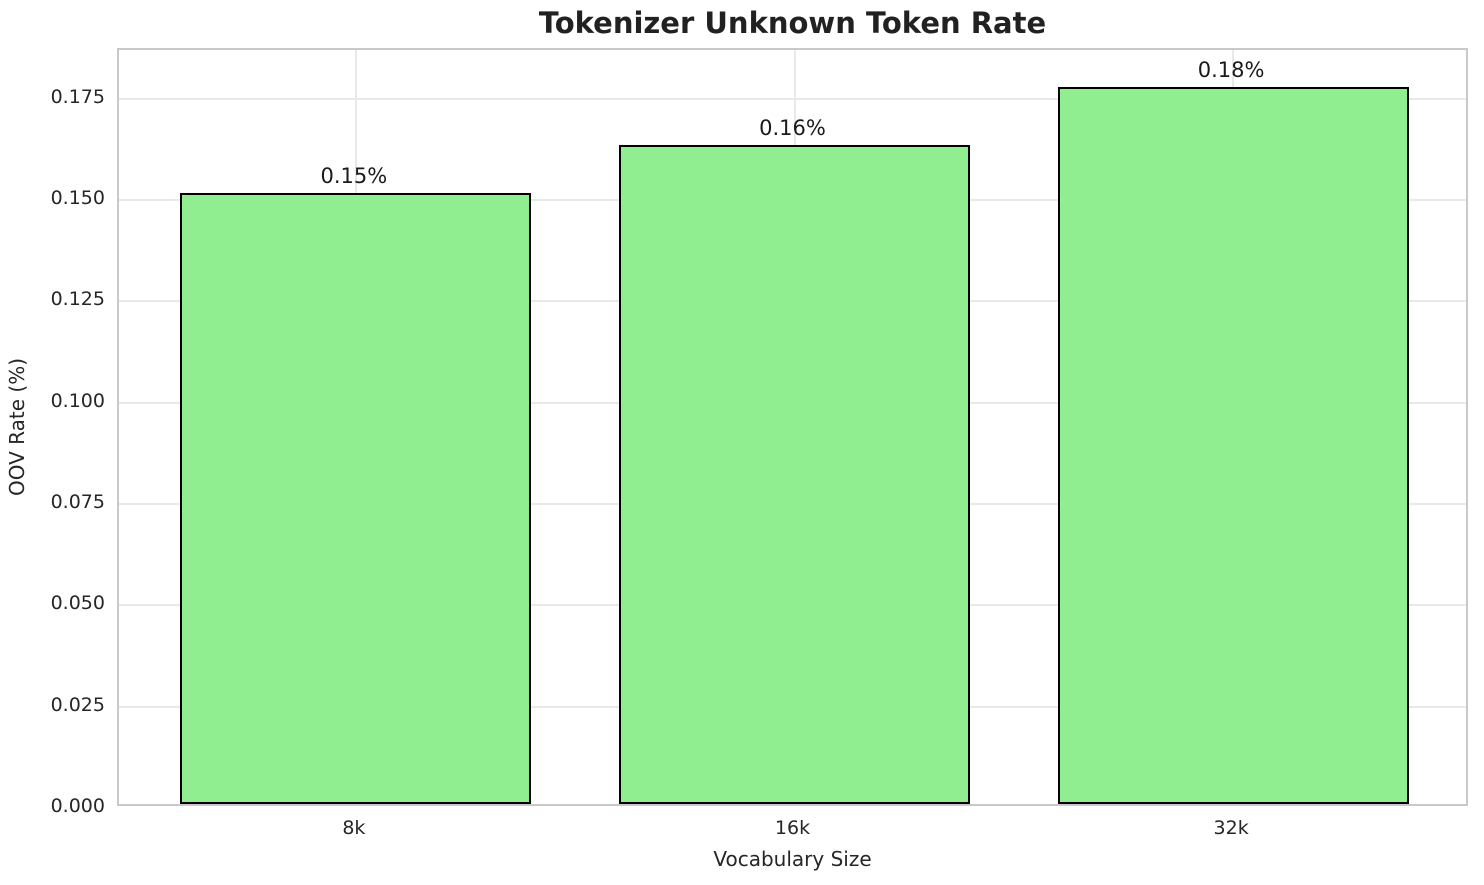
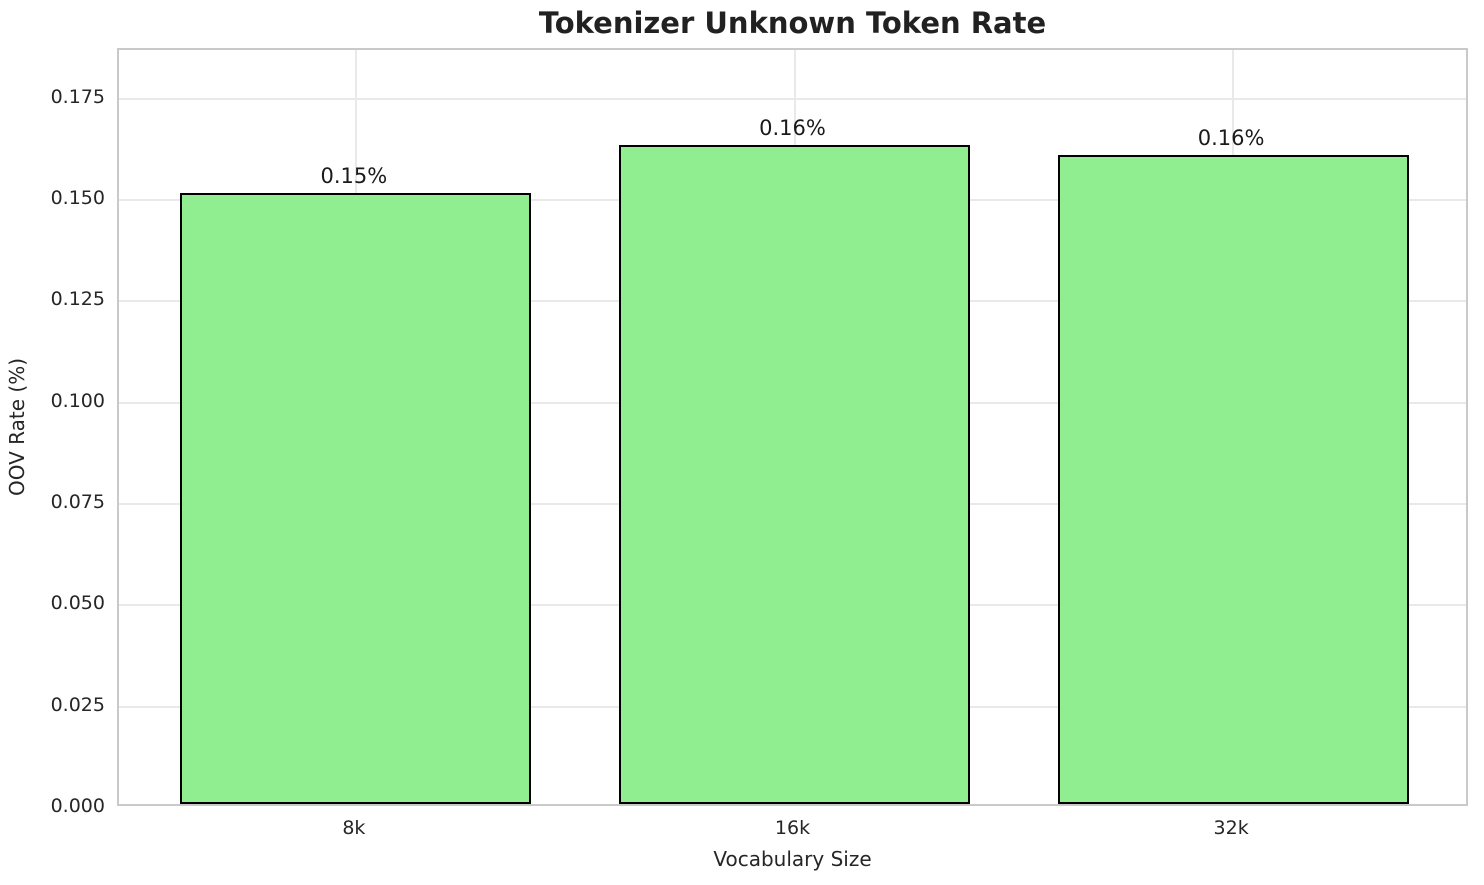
32k: 0.18% -> 0.16%
